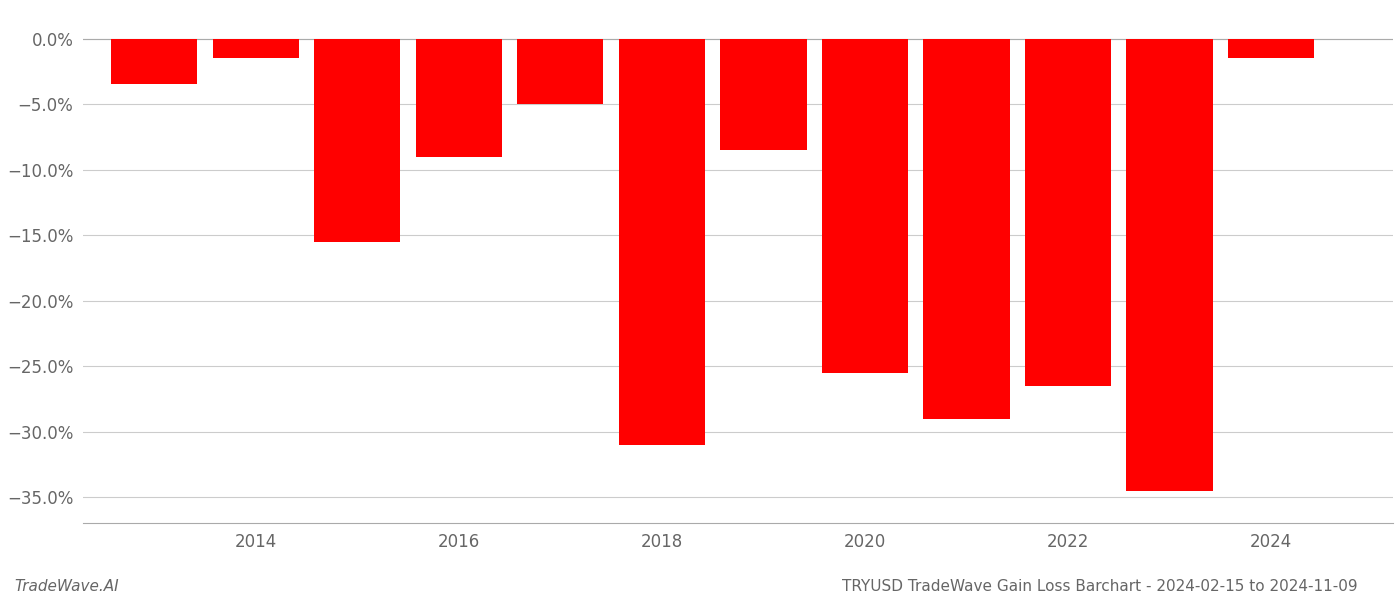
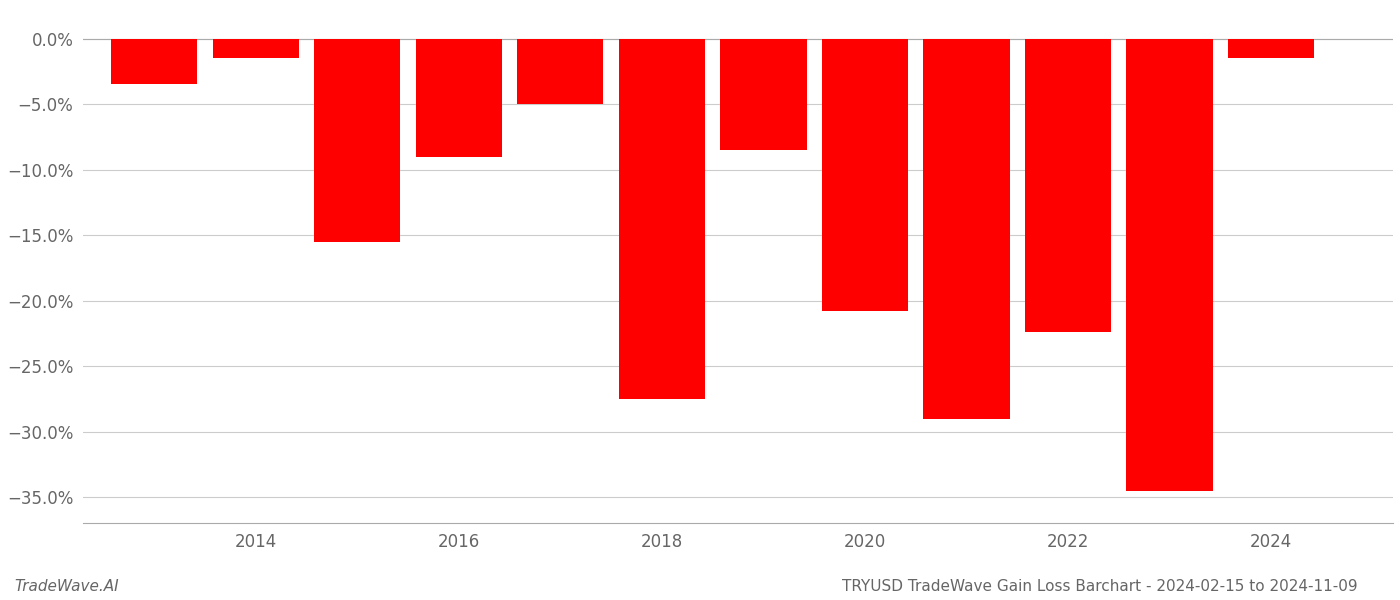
2018: -31.0% -> -27.5%
2020: -25.5% -> -20.8%
2022: -26.5% -> -22.4%
